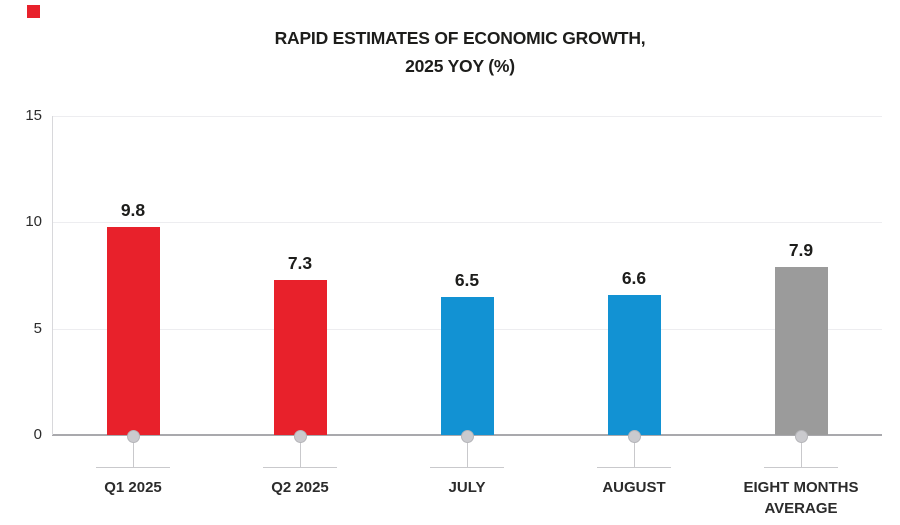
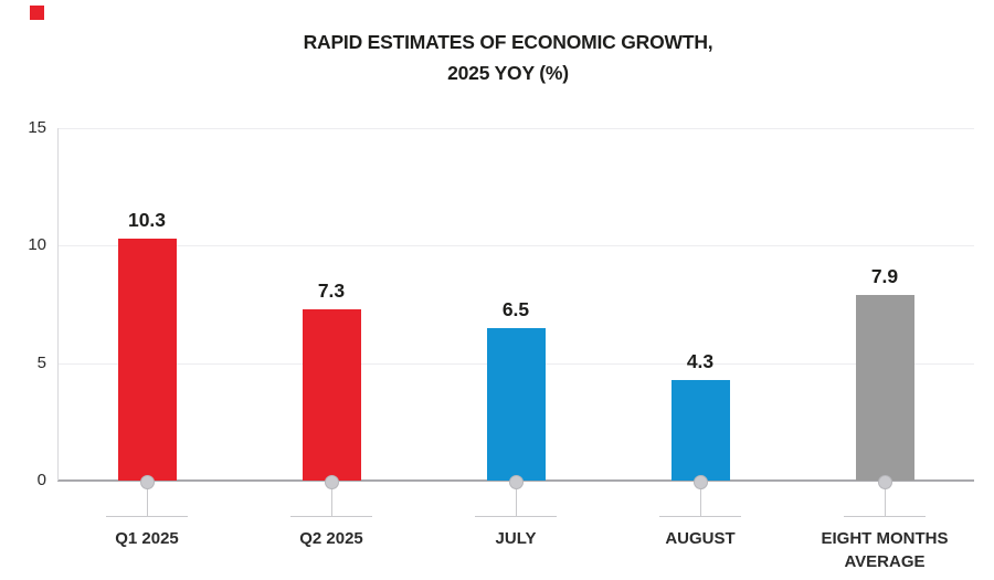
Q1 2025: 9.8 -> 10.3
AUGUST: 6.6 -> 4.3
